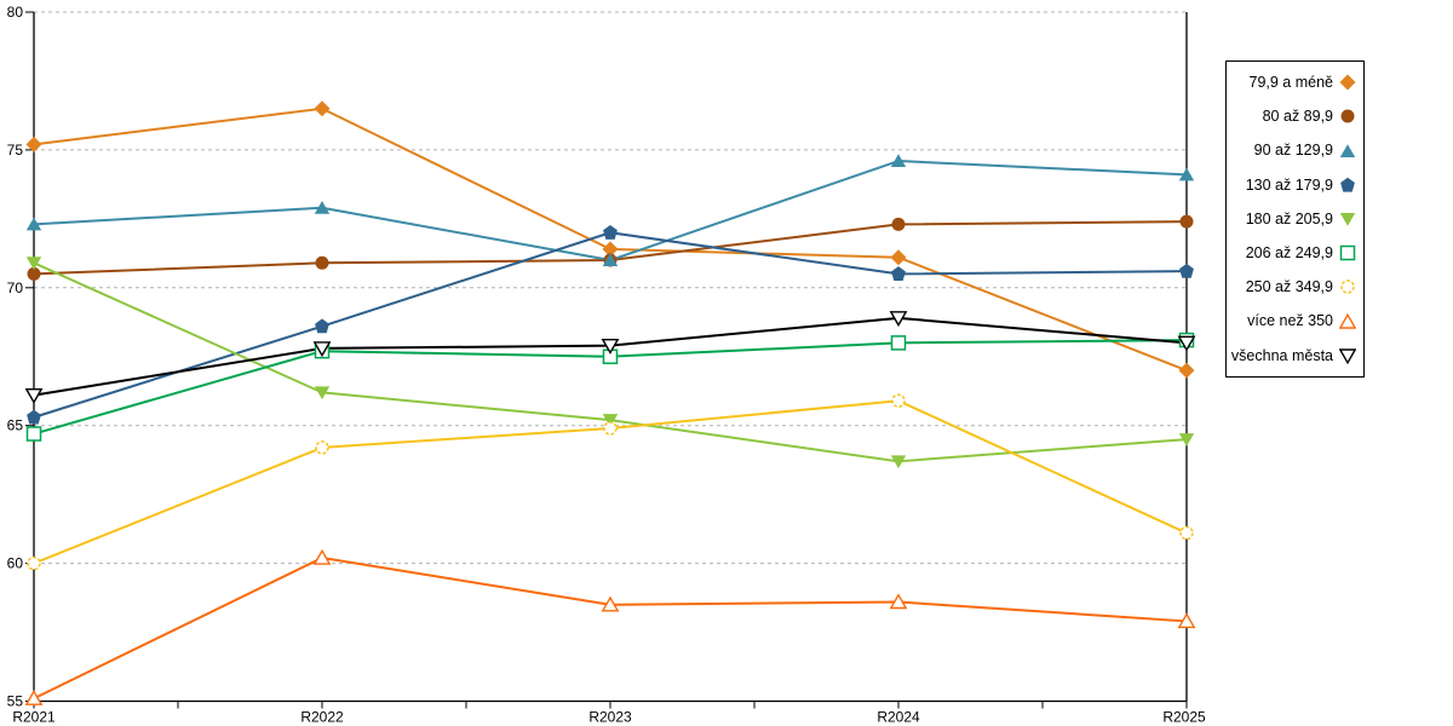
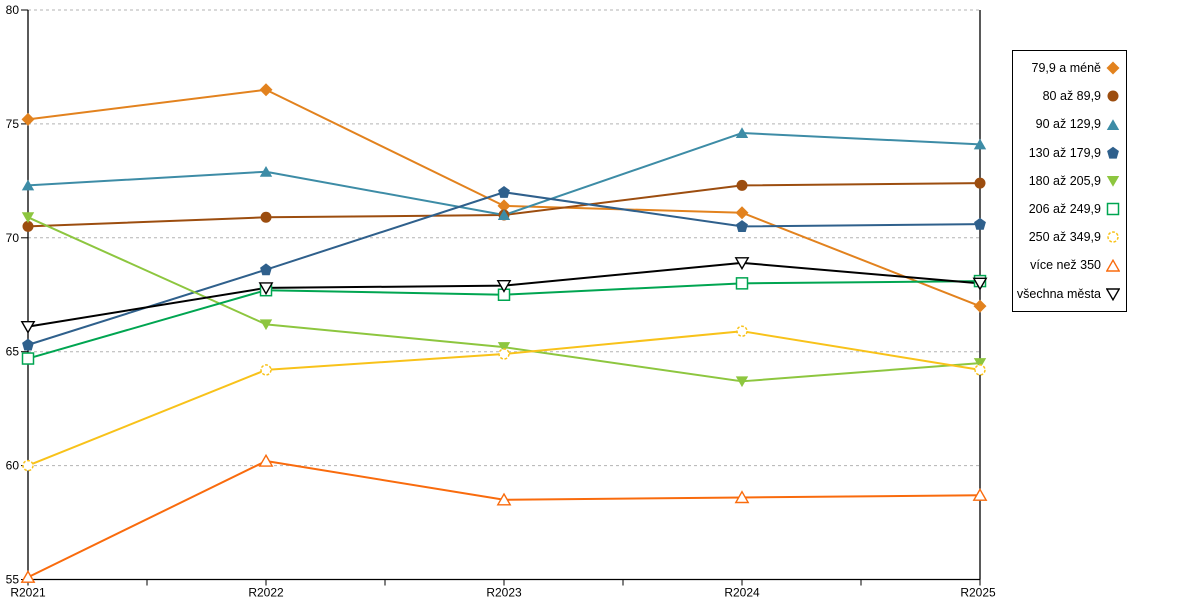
250 až 349,9/R2025: 61.1 -> 64.2
více než 350/R2025: 57.9 -> 58.7
